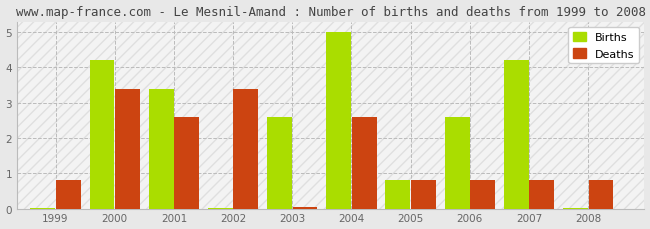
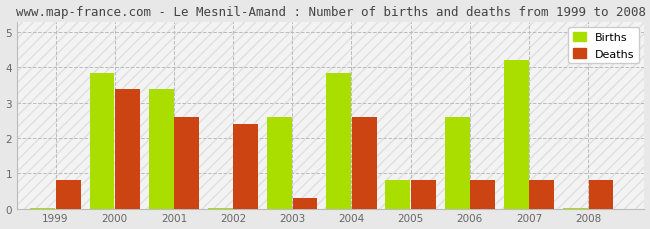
Births/2000: 4.20 -> 3.85
Deaths/2002: 3.40 -> 2.40
Deaths/2003: 0.05 -> 0.30
Births/2004: 5.00 -> 3.85
